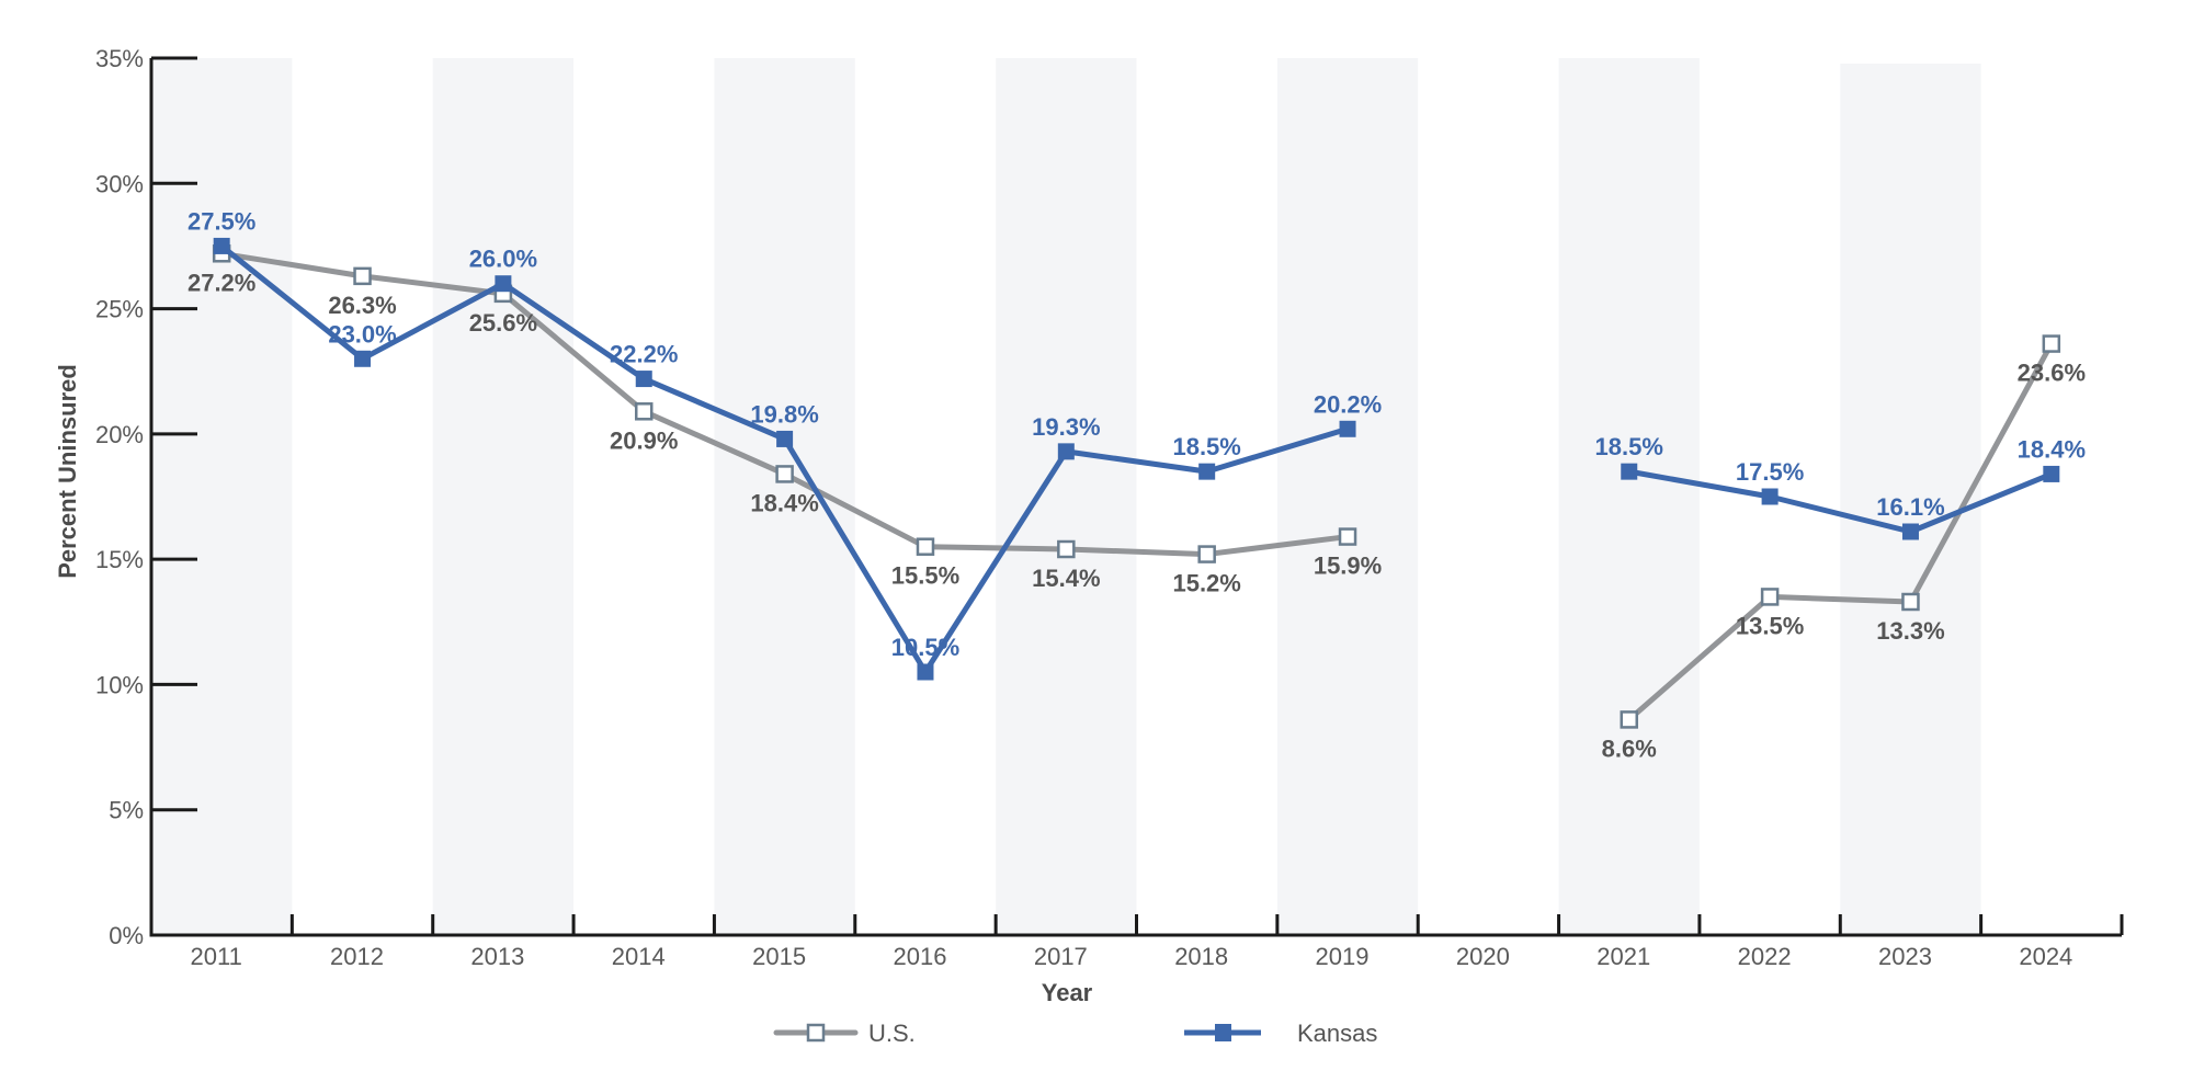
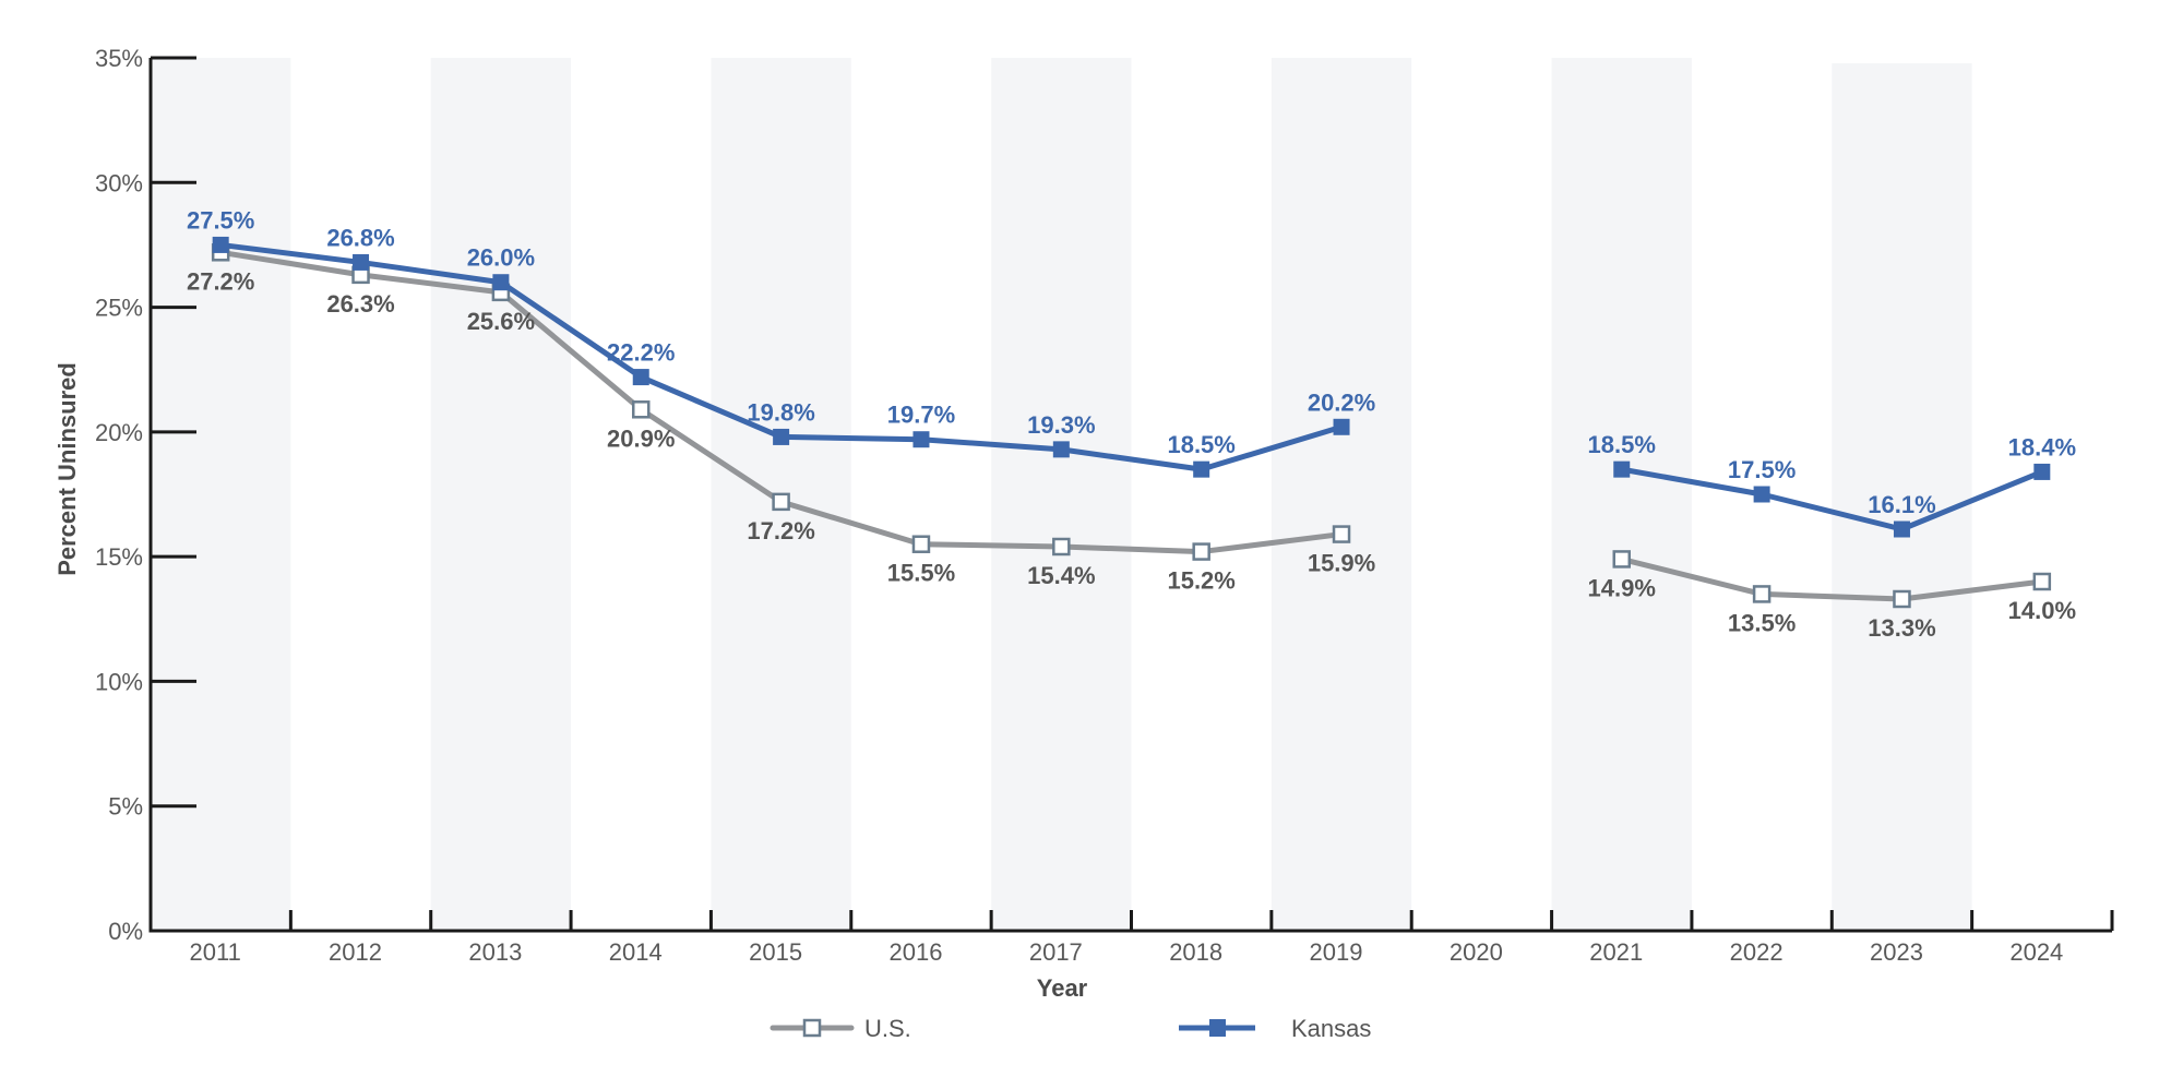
Kansas/2012: 23.0% -> 26.8%
U.S./2015: 18.4% -> 17.2%
Kansas/2016: 10.5% -> 19.7%
U.S./2021: 8.6% -> 14.9%
U.S./2024: 23.6% -> 14.0%
